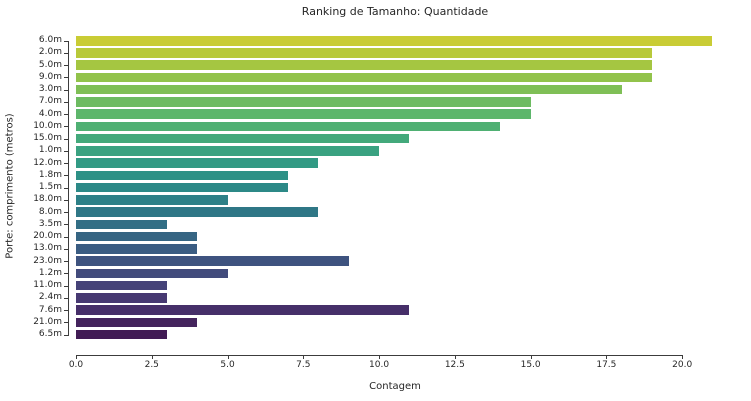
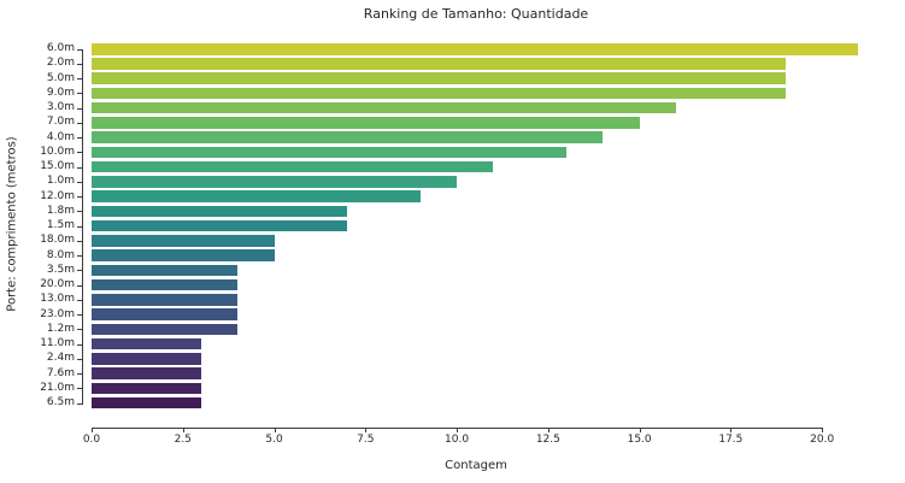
3.0m: 18 -> 16
4.0m: 15 -> 14
10.0m: 14 -> 13
12.0m: 8 -> 9
8.0m: 8 -> 5
3.5m: 3 -> 4
23.0m: 9 -> 4
1.2m: 5 -> 4
7.6m: 11 -> 3
21.0m: 4 -> 3
